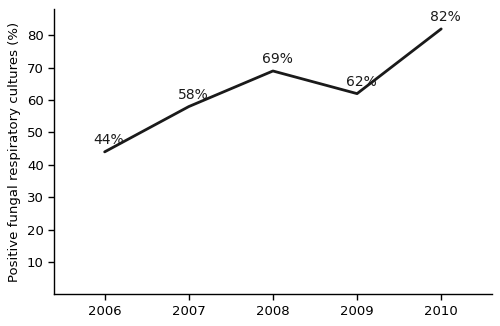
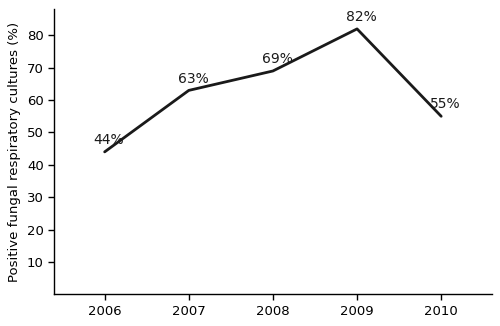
2007: 58% -> 63%
2009: 62% -> 82%
2010: 82% -> 55%
